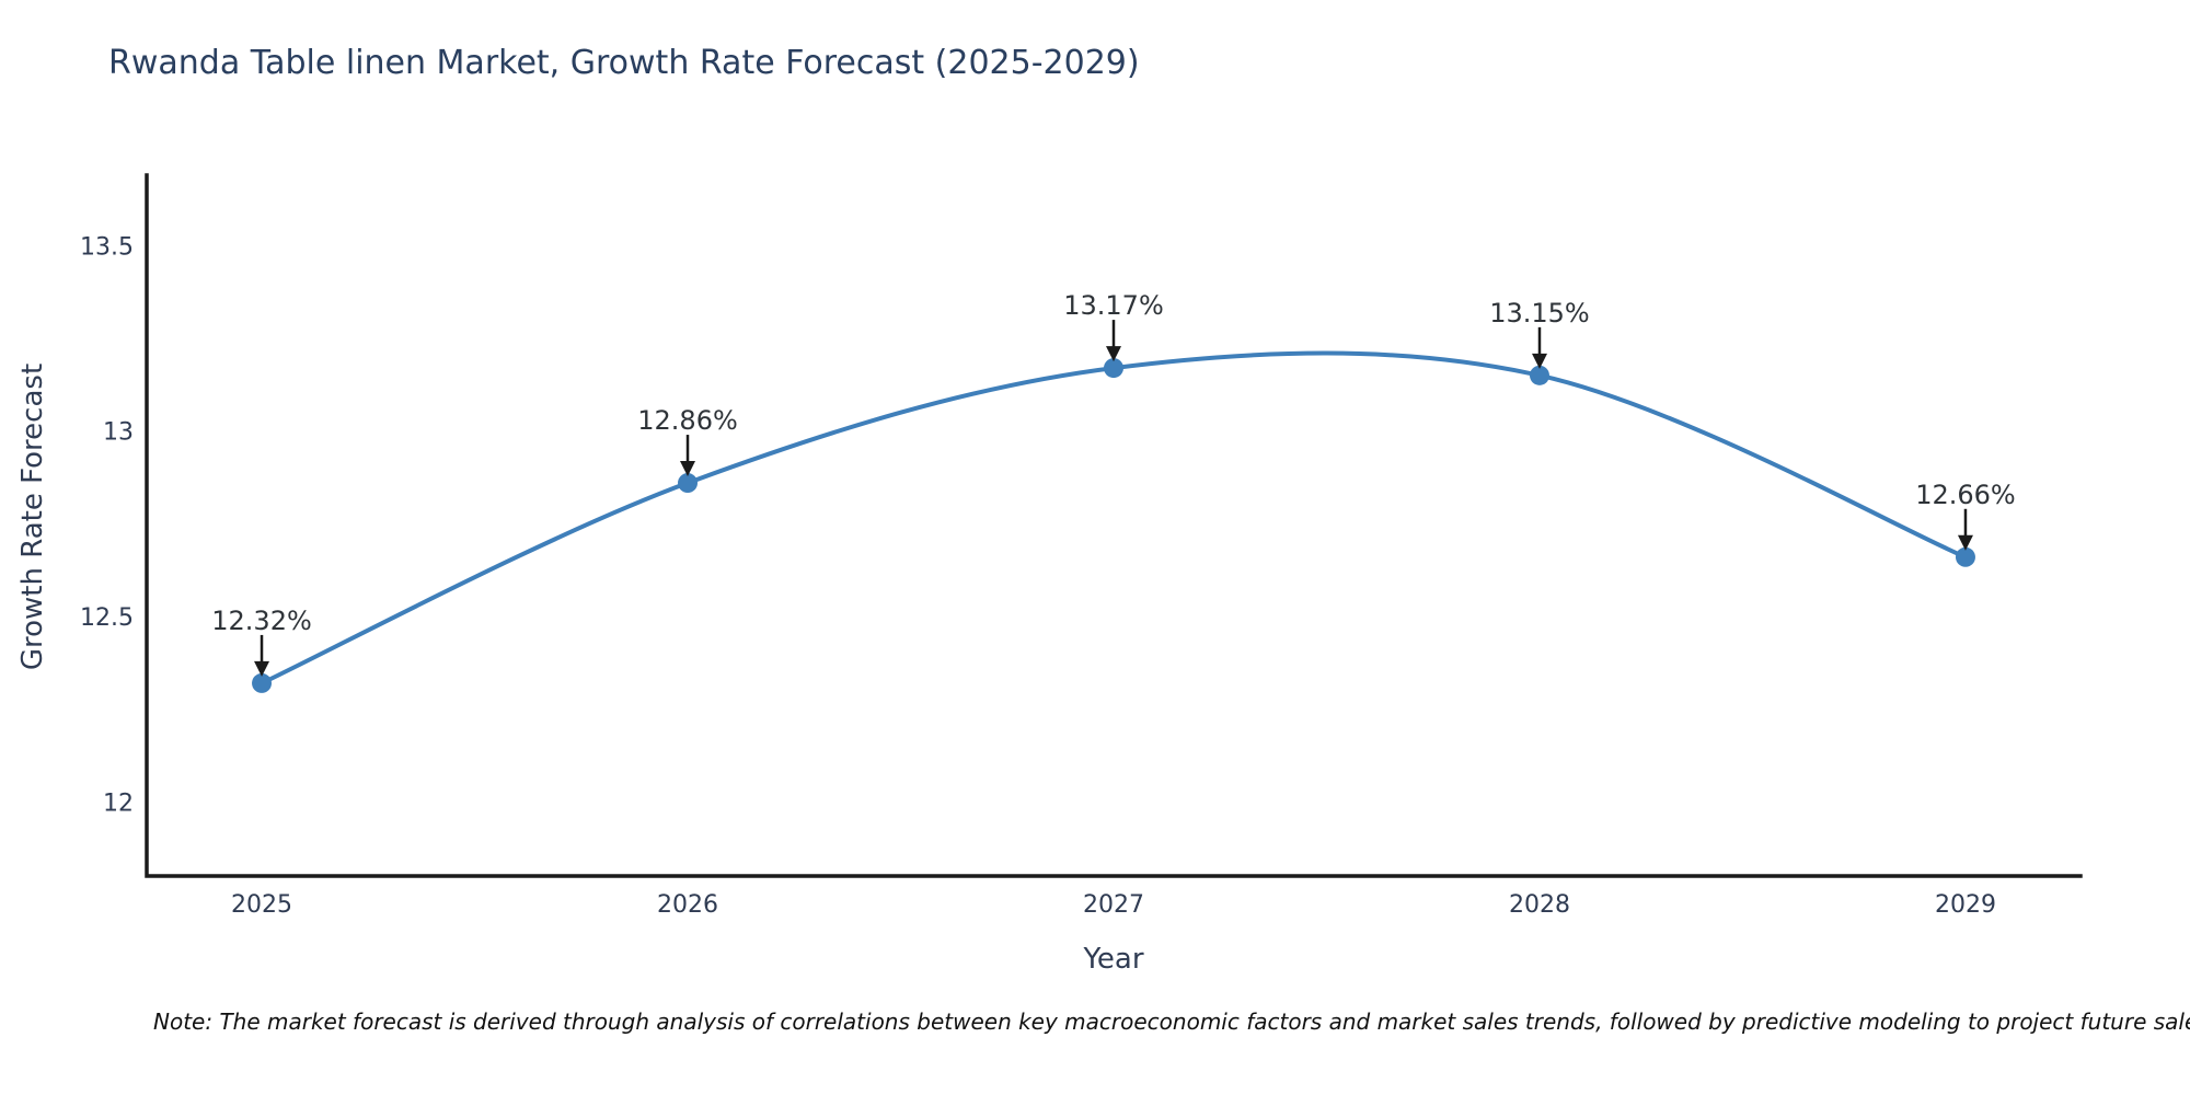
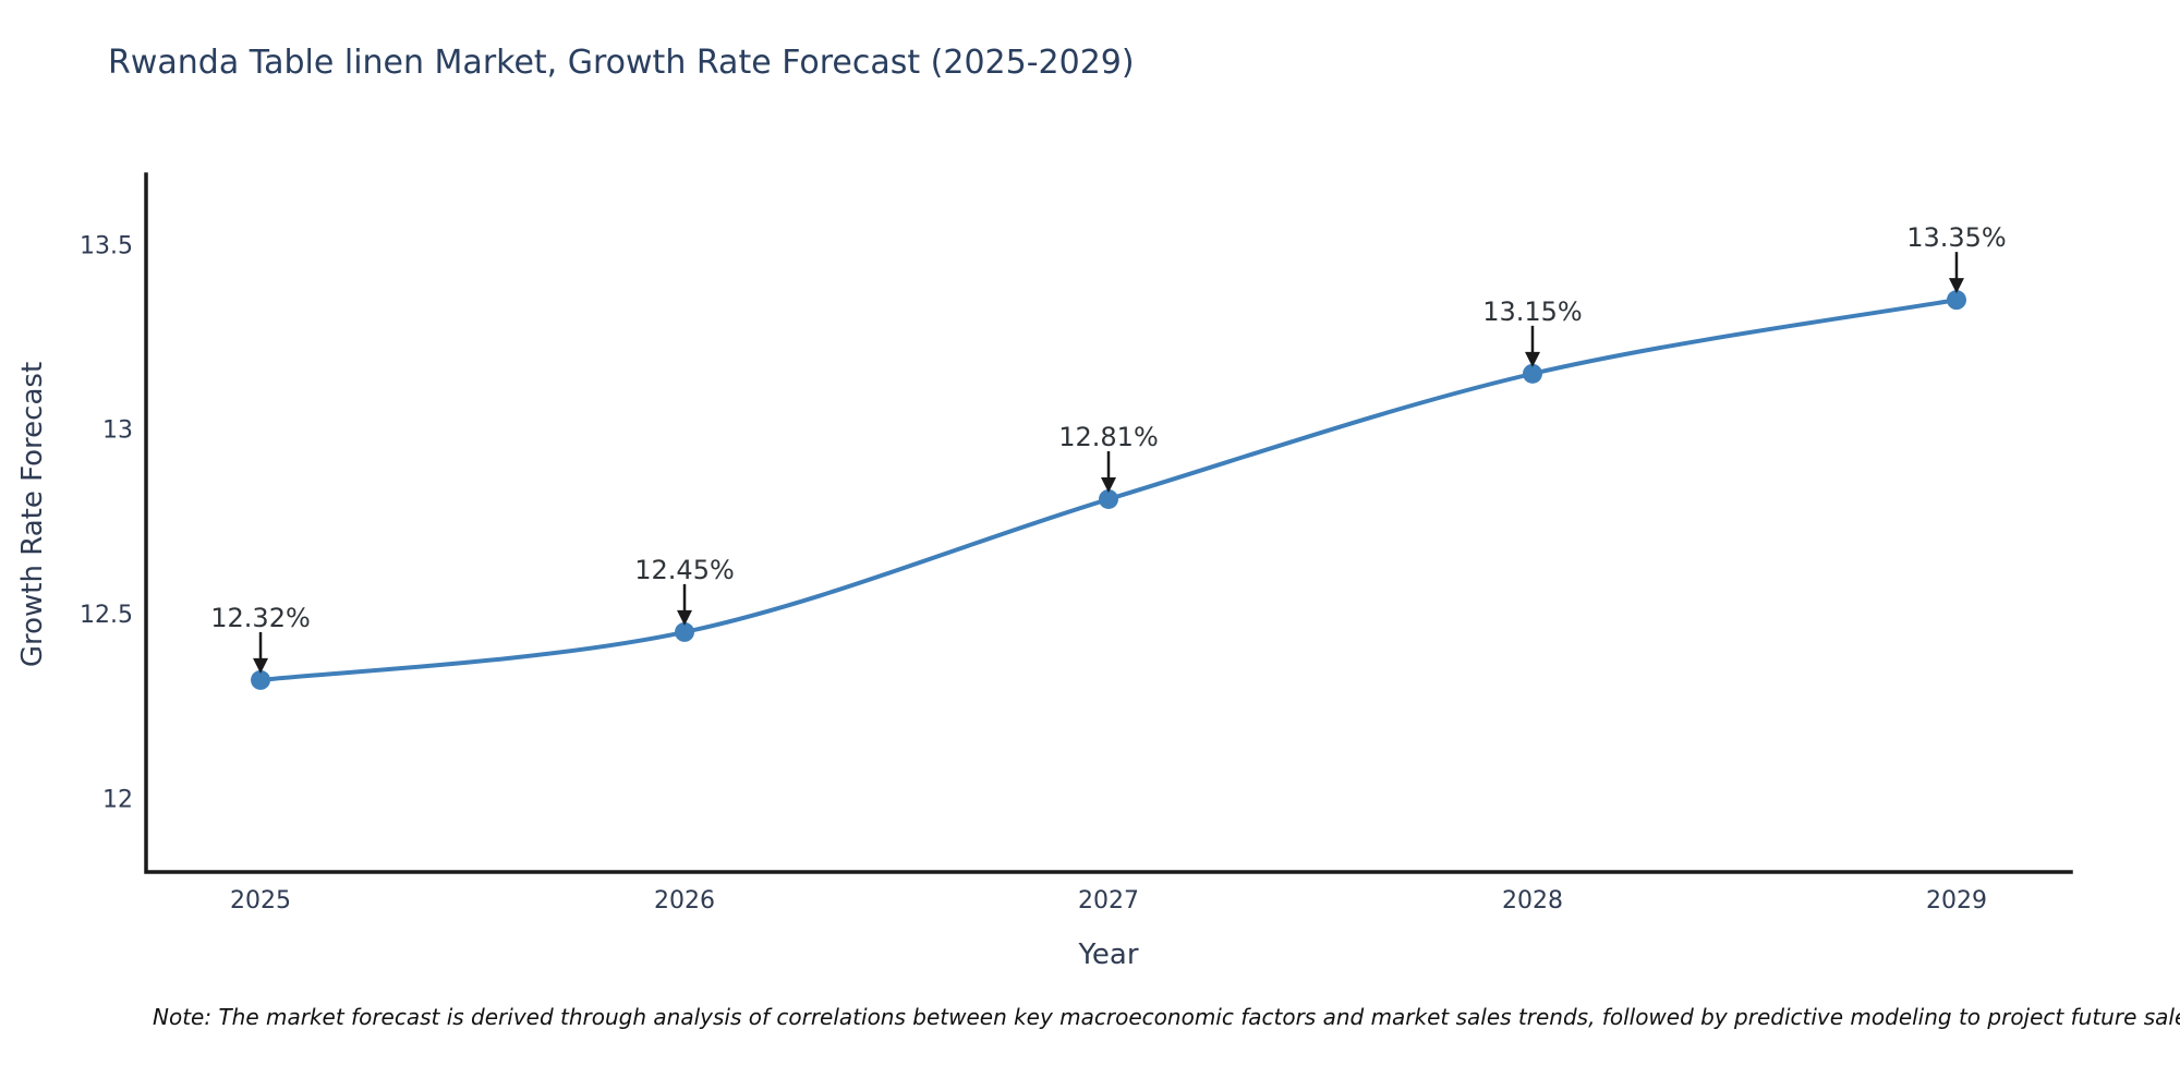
2026: 12.86% -> 12.45%
2027: 13.17% -> 12.81%
2029: 12.66% -> 13.35%
